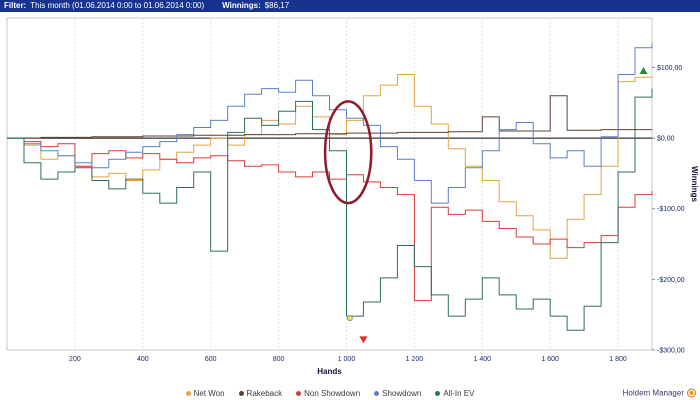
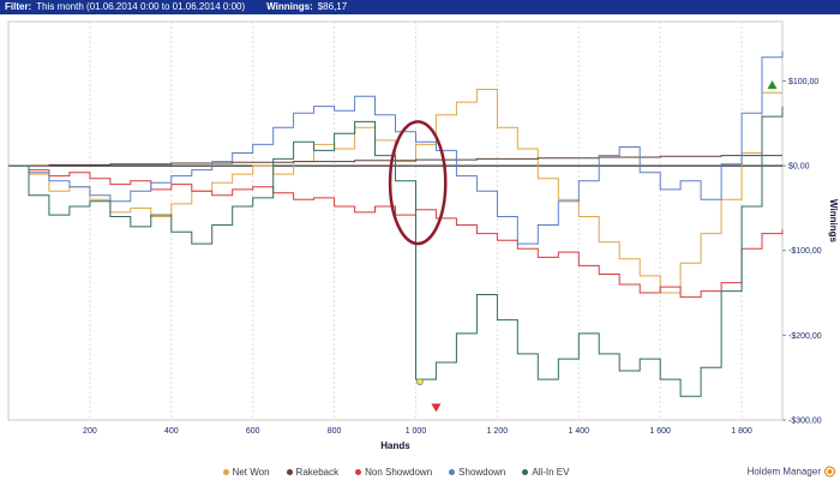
Non Showdown/200: -$40 -> -$20
All-In EV/600: -$160 -> -$40
Non Showdown/1200: -$230 -> -$90
Rakeback/1400: $30 -> $10
Net Won/1600: -$170 -> -$150
Rakeback/1600: $60 -> $10
Net Won/1800: $80 -> $20
Showdown/1800: $90 -> $60
